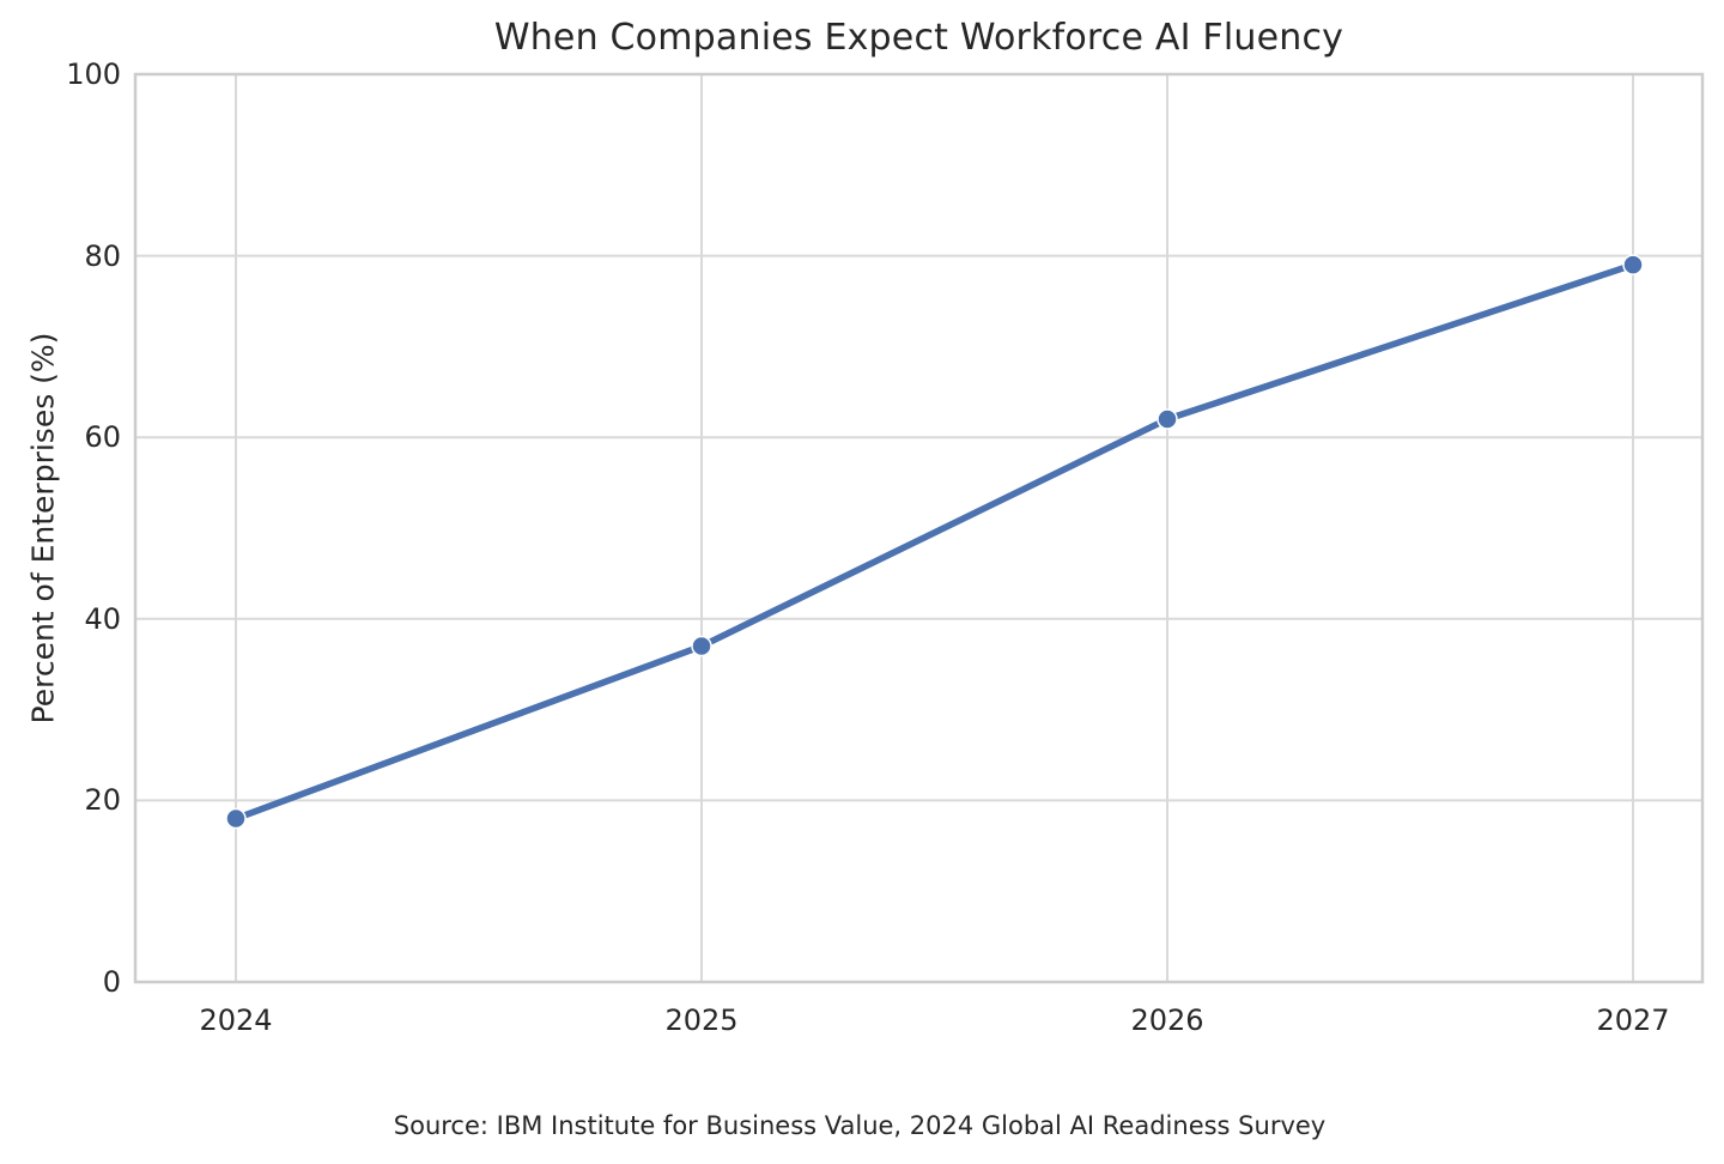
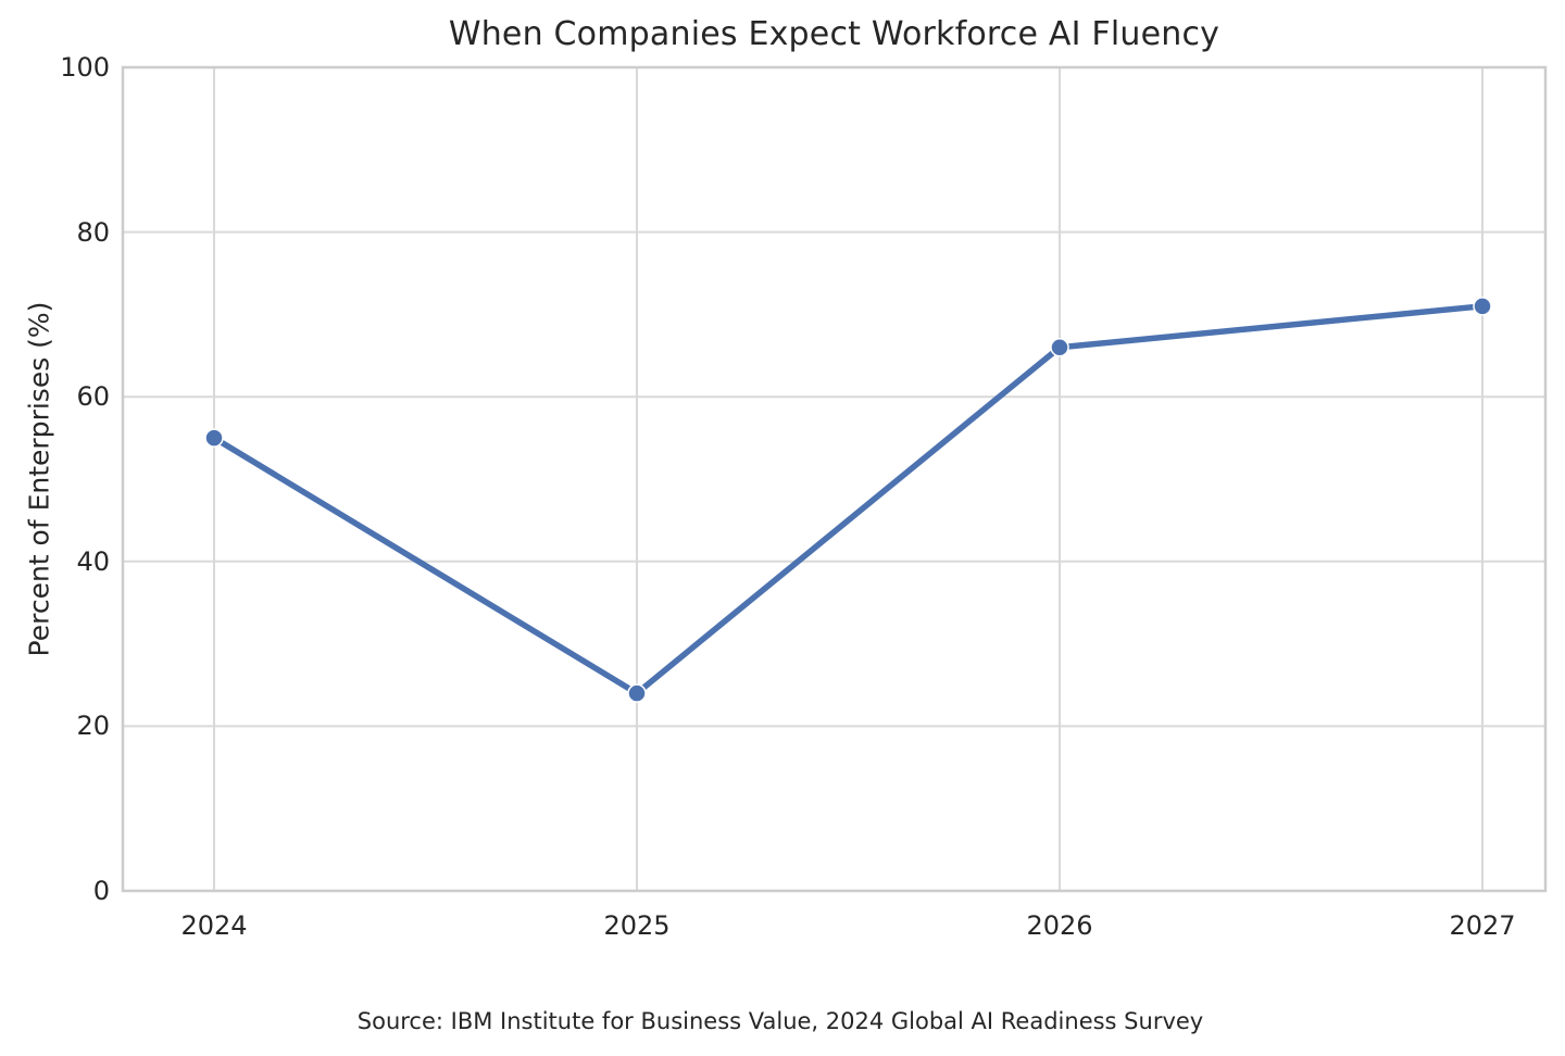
2024: 18 -> 55
2025: 37 -> 24
2026: 62 -> 66
2027: 79 -> 71
